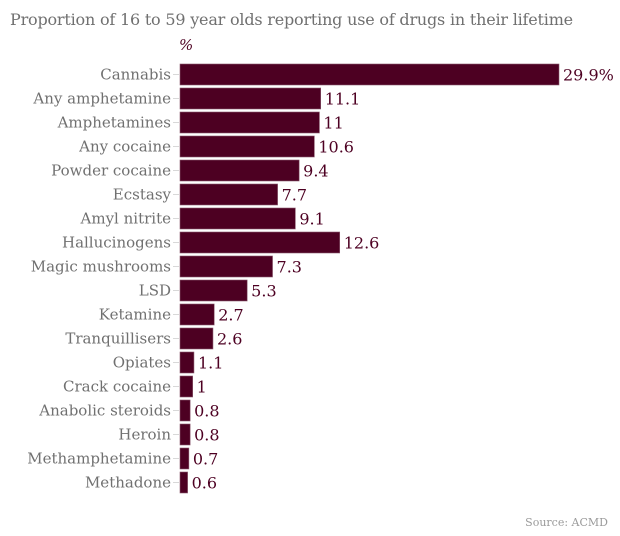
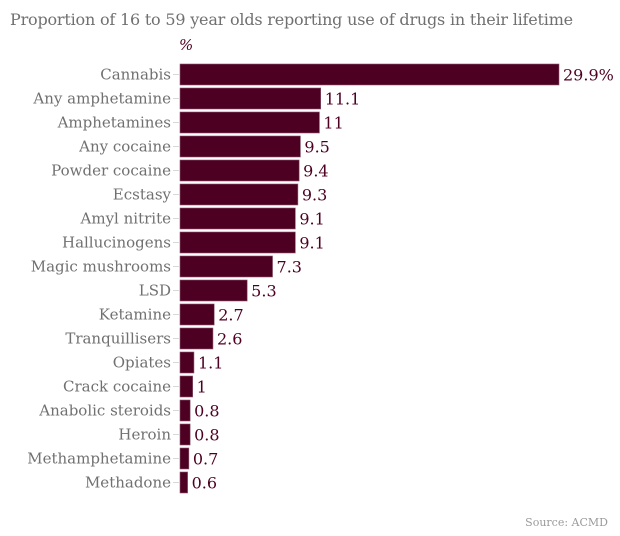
Any cocaine: 10.6 -> 9.5
Ecstasy: 7.7 -> 9.3
Hallucinogens: 12.6 -> 9.1
